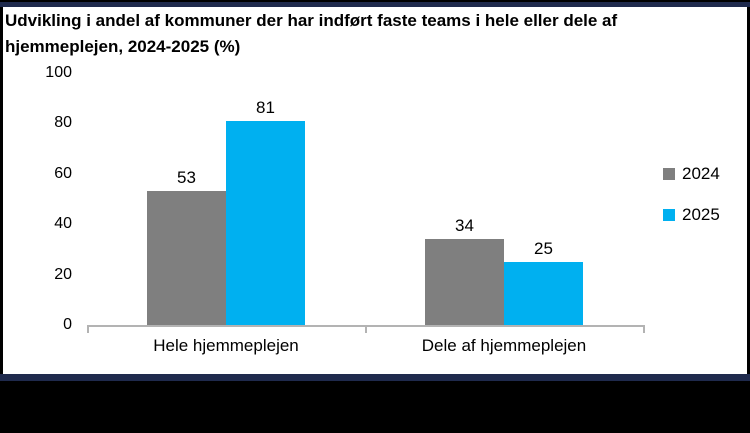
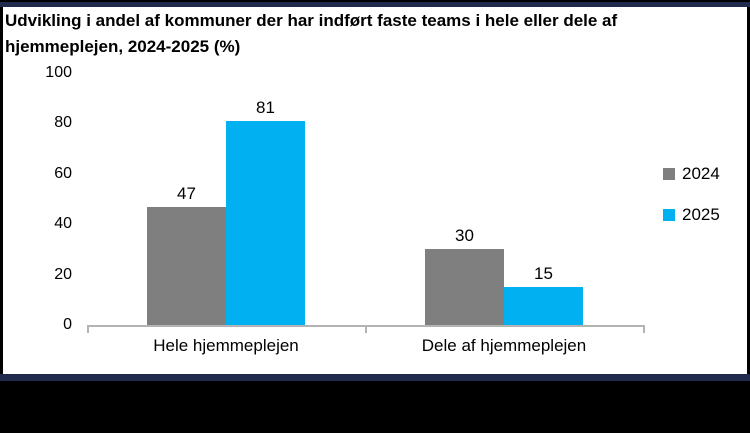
2024/Hele hjemmeplejen: 53 -> 47
2024/Dele af hjemmeplejen: 34 -> 30
2025/Dele af hjemmeplejen: 25 -> 15
